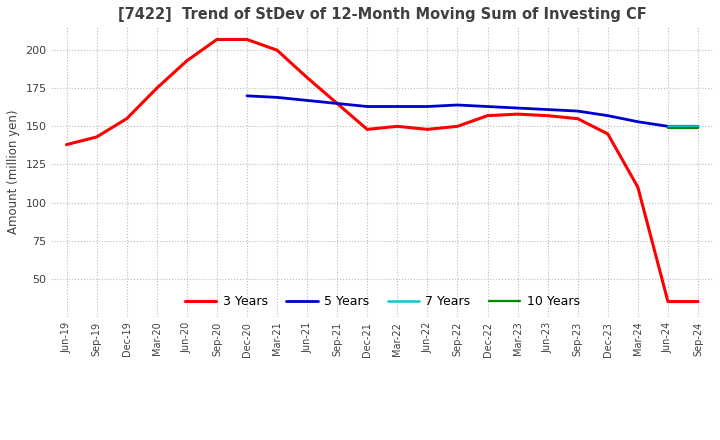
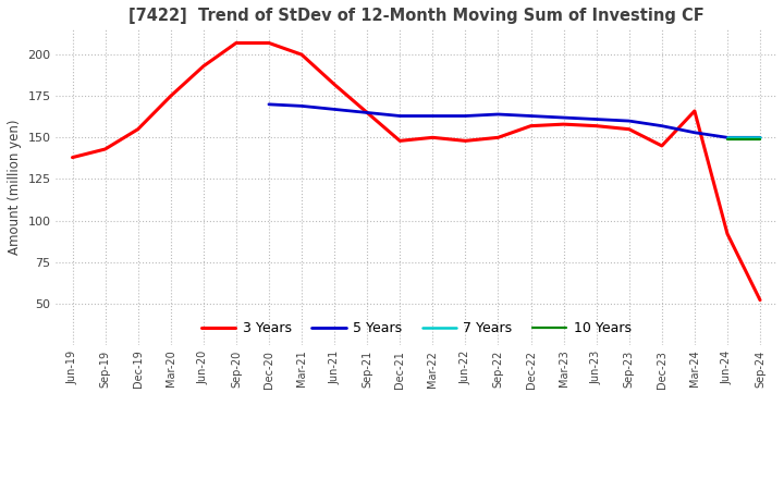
3 Years/Mar-24: 110 -> 166
3 Years/Jun-24: 35 -> 92
3 Years/Sep-24: 35 -> 52
